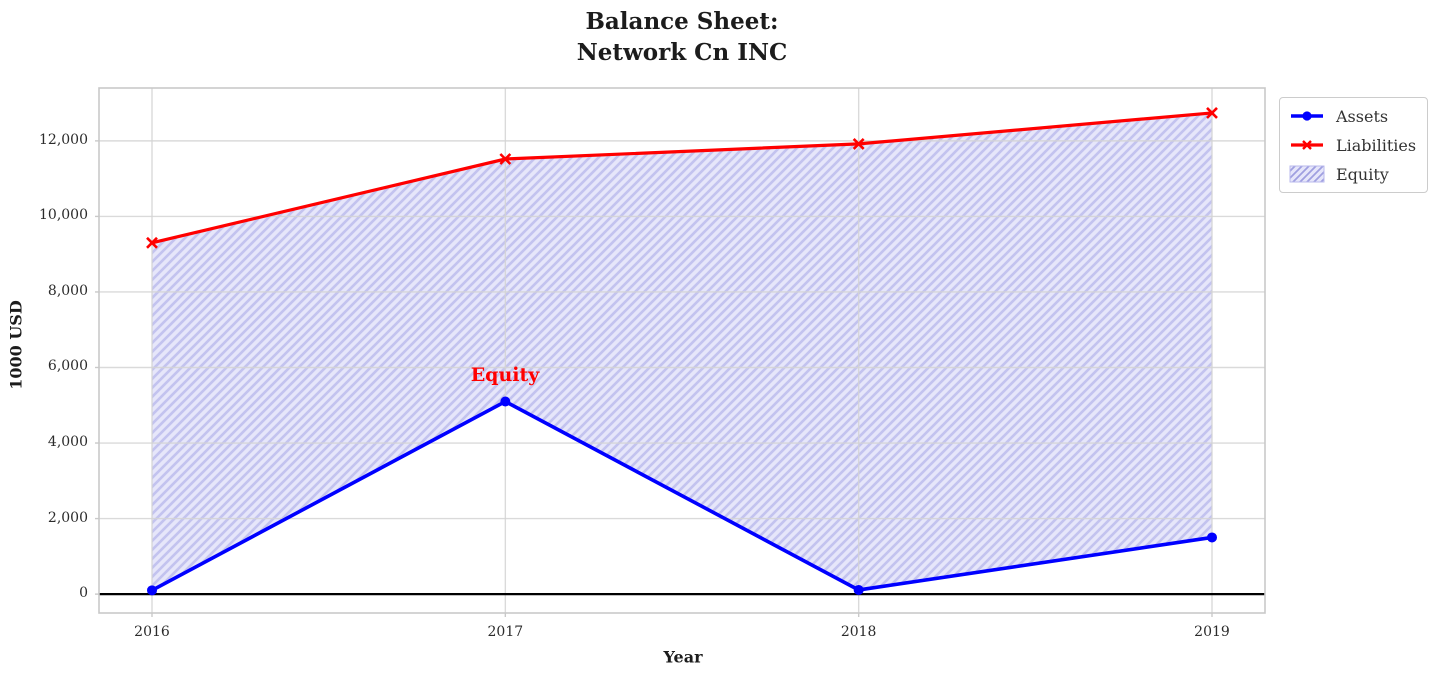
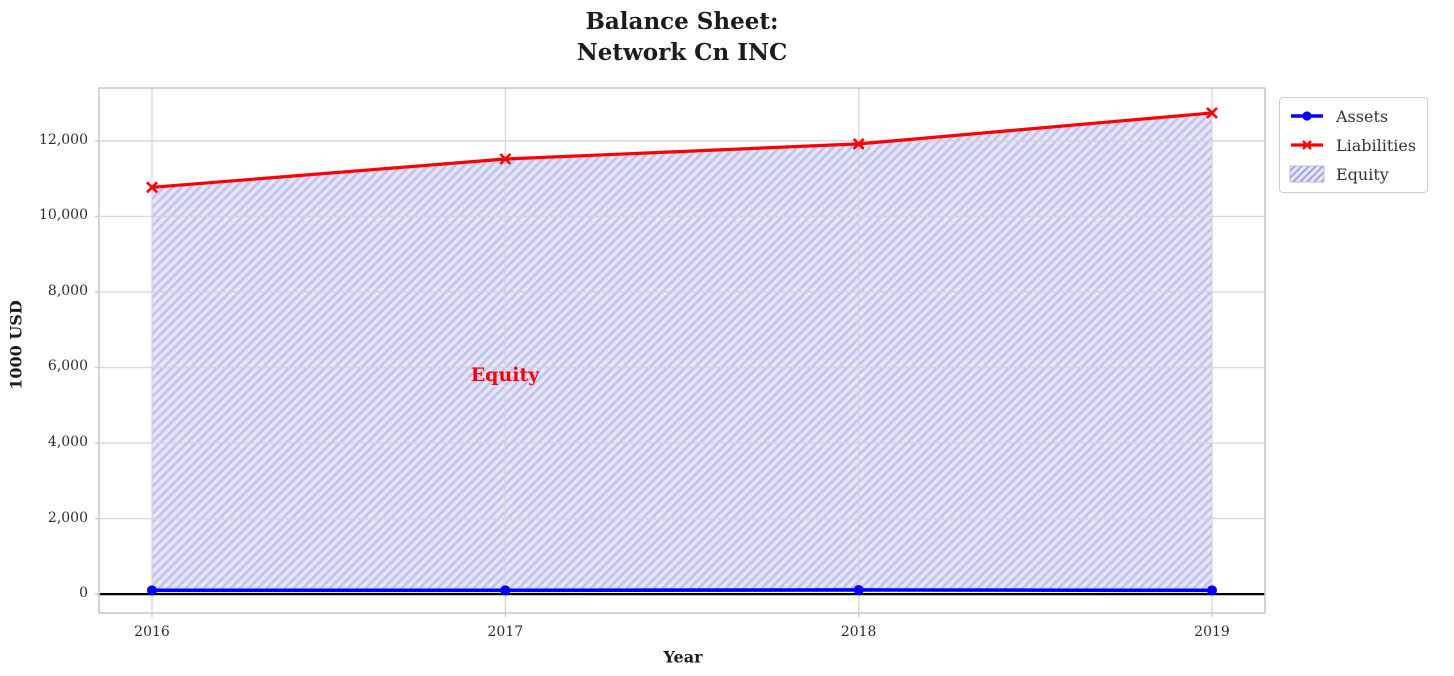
Liabilities/2016: 9300 -> 10800
Assets/2017: 5100 -> 100
Assets/2019: 1500 -> 100
